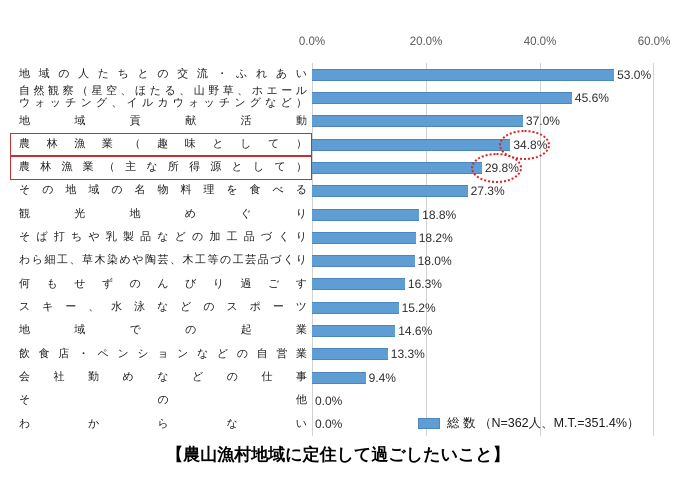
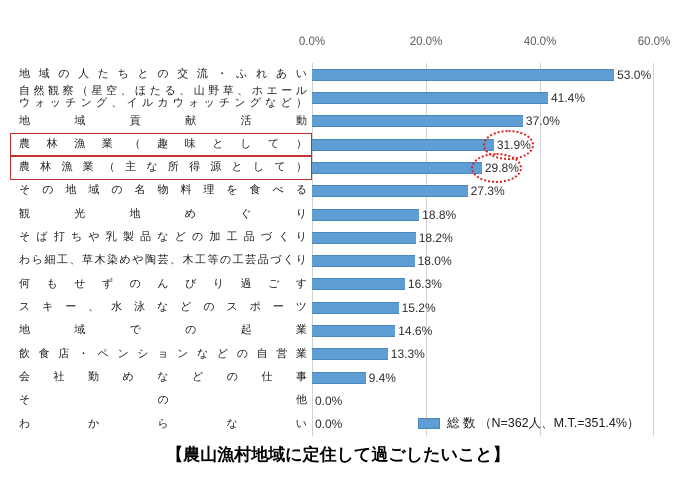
自然観察（星空、ほたる、山野草、ホエールウォッチング、イルカウォッチングなど）: 45.6% -> 41.4%
農林漁業（趣味として）: 34.8% -> 31.9%
